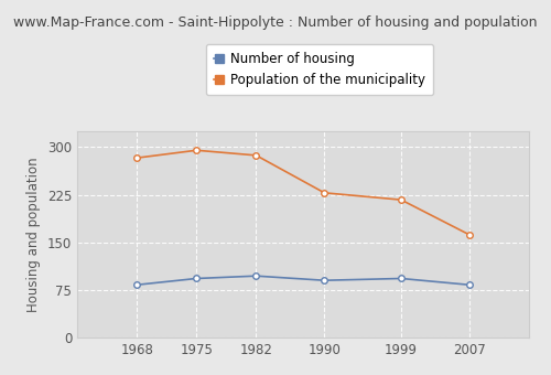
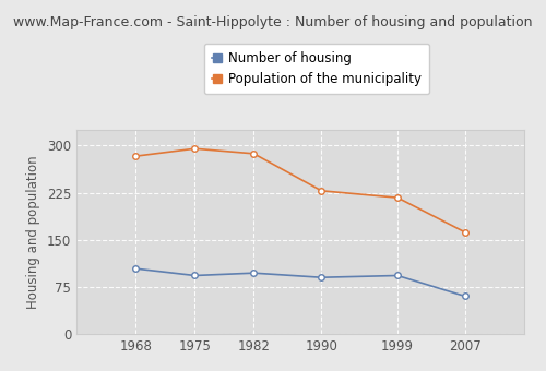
Number of housing/1968: 83 -> 104
Number of housing/2007: 83 -> 60
